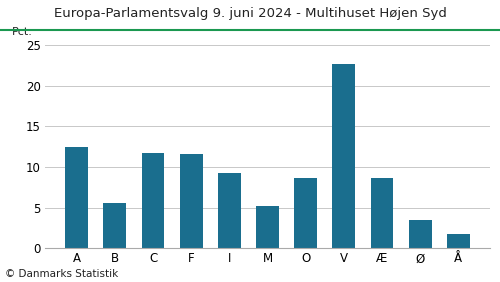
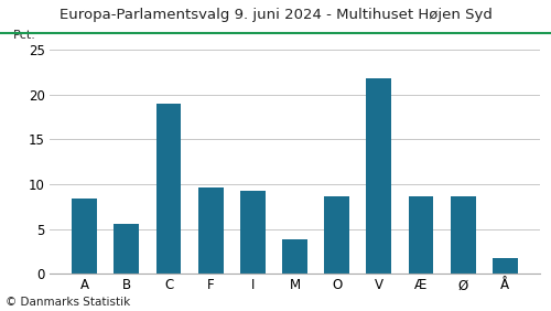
A: 12.4 -> 8.4
C: 11.7 -> 19.0
F: 11.6 -> 9.6
M: 5.2 -> 3.8
V: 22.7 -> 21.8
Ø: 3.5 -> 8.6
